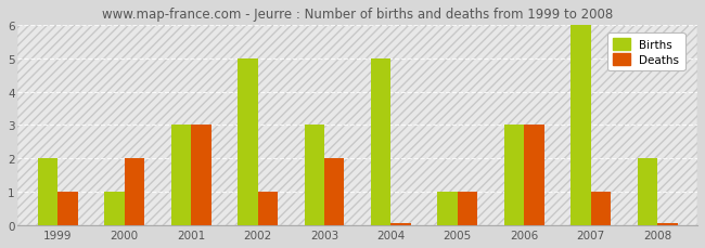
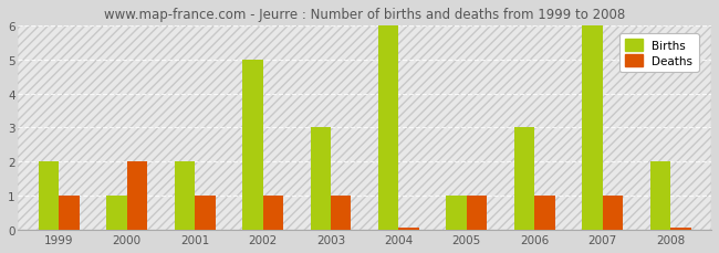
Births/2001: 3 -> 2
Deaths/2001: 3.00 -> 1.00
Deaths/2003: 2.00 -> 1.00
Births/2004: 5 -> 6
Deaths/2006: 3.00 -> 1.00
